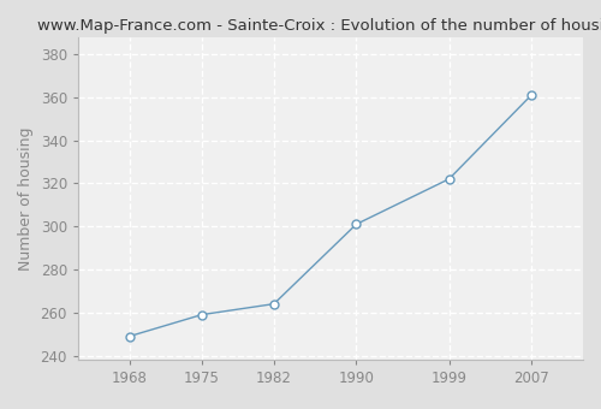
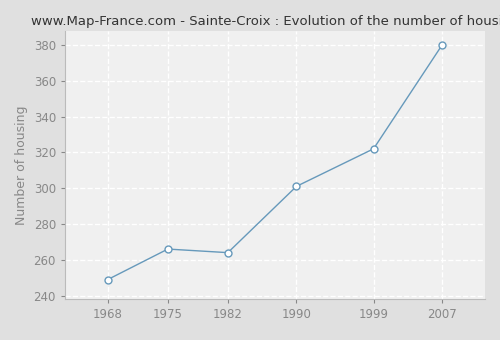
1975: 259 -> 266
2007: 361 -> 380
